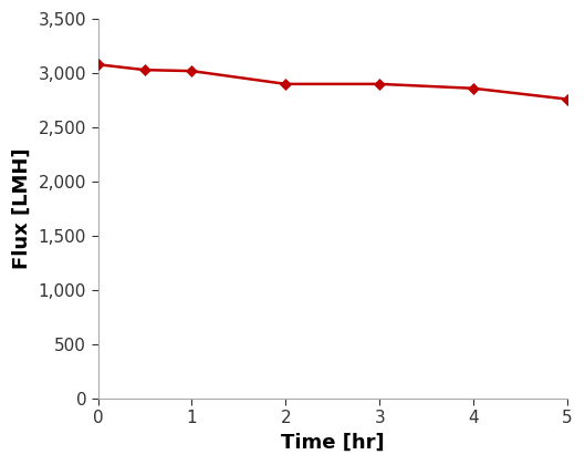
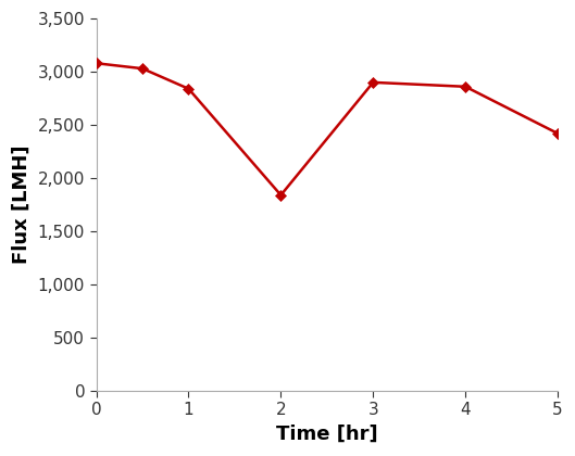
1: 3,020 -> 2,840
2: 2,900 -> 1,840
5: 2,760 -> 2,420
